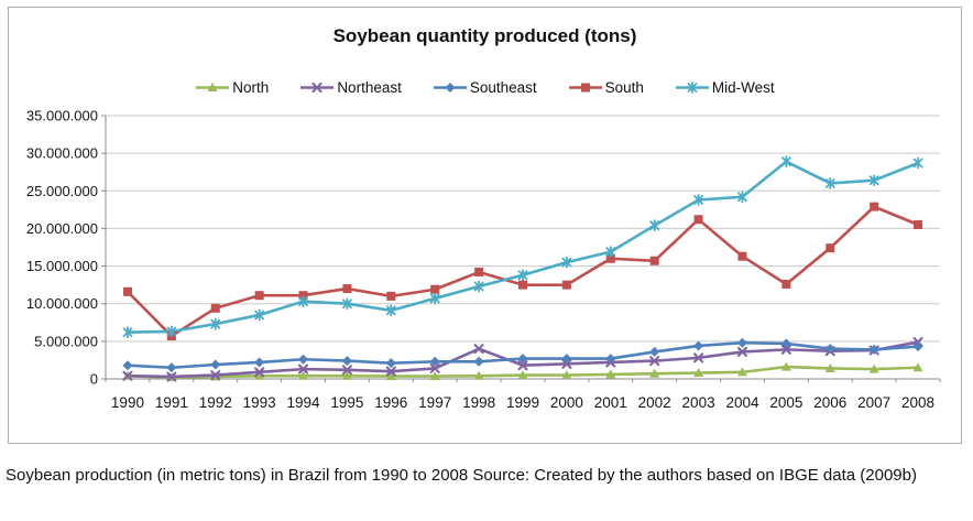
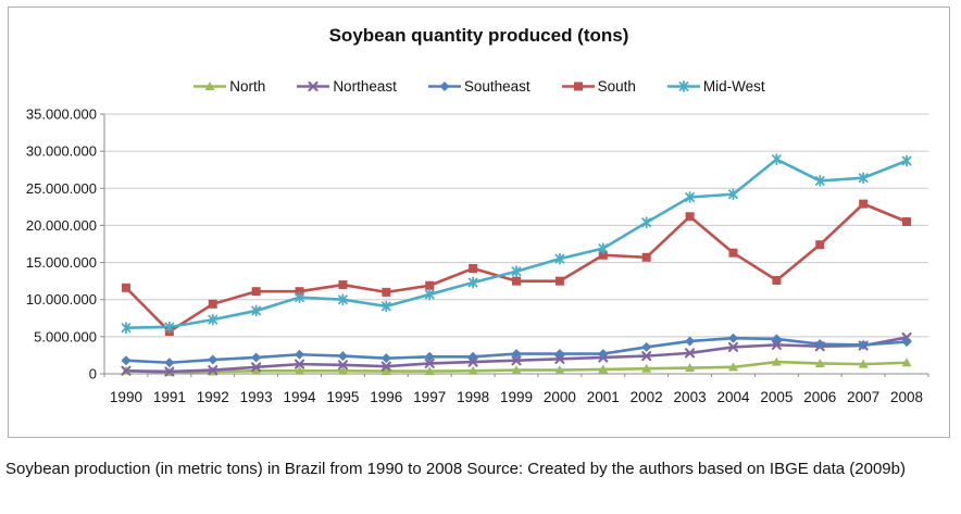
Northeast/1998: 4000000 -> 2000000
